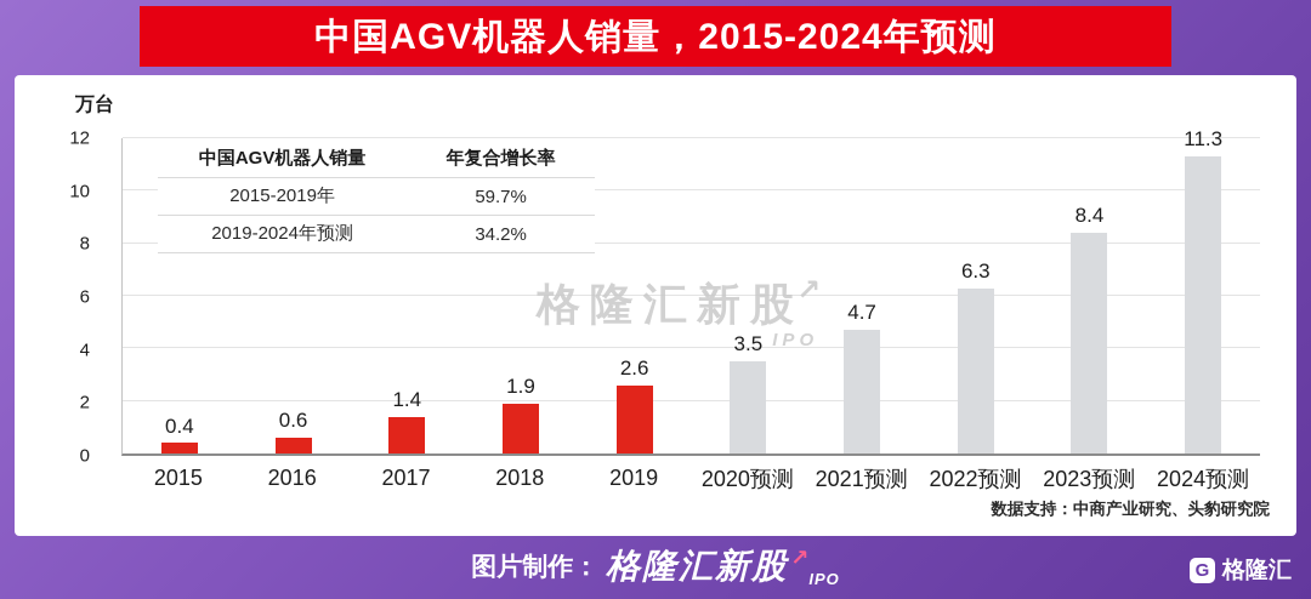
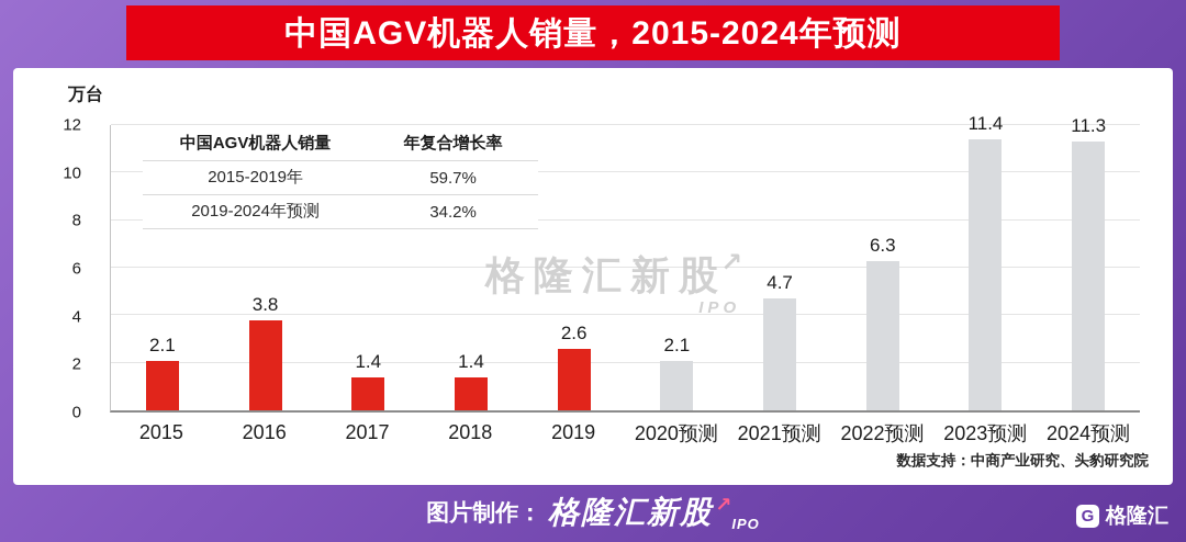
2015: 0.4 -> 2.1
2016: 0.6 -> 3.8
2018: 1.9 -> 1.4
2020预测: 3.5 -> 2.1
2023预测: 8.4 -> 11.4
